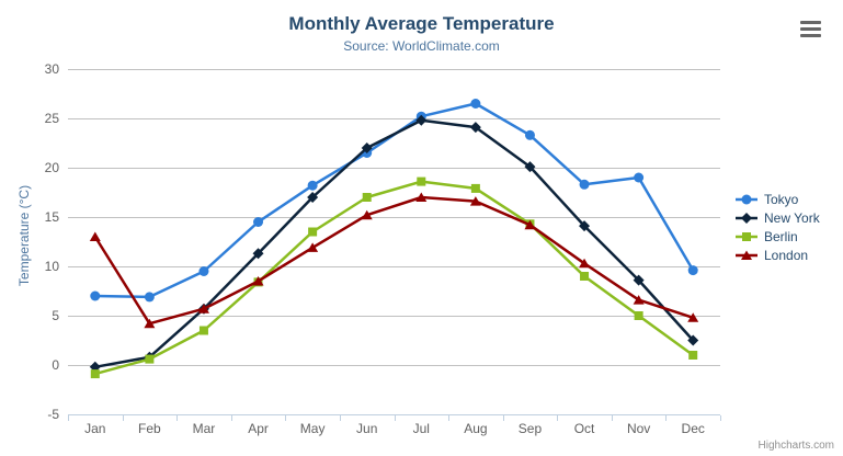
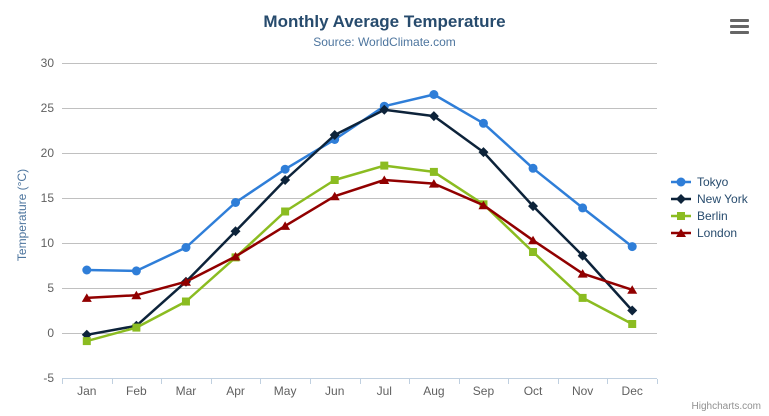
London/Jan: 13 -> 4
Tokyo/Nov: 19 -> 14
Berlin/Nov: 5 -> 4
